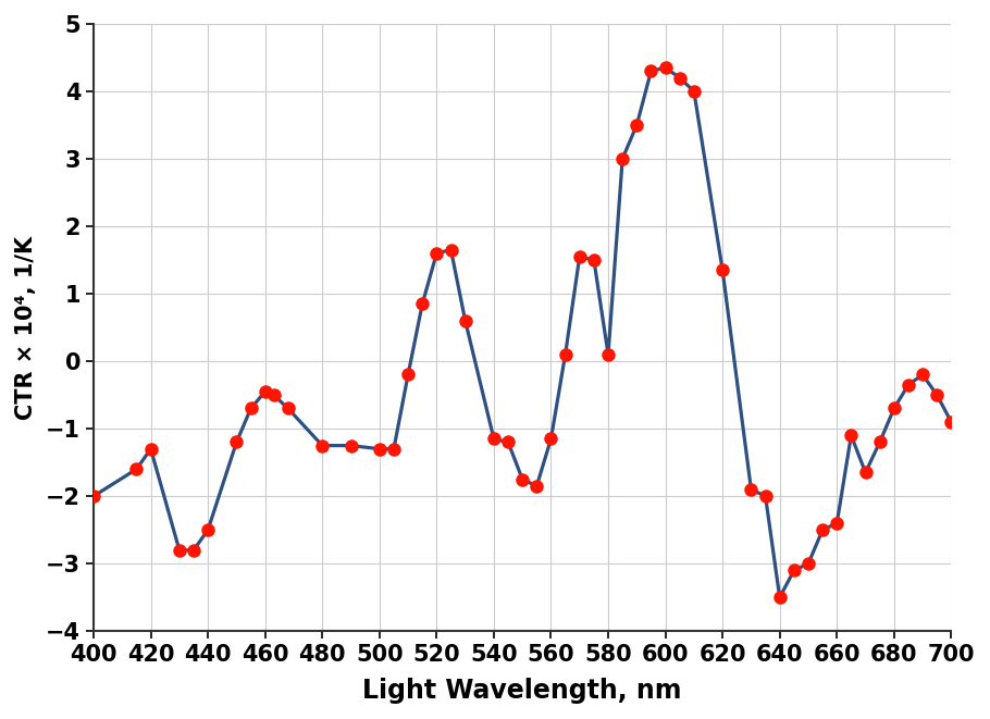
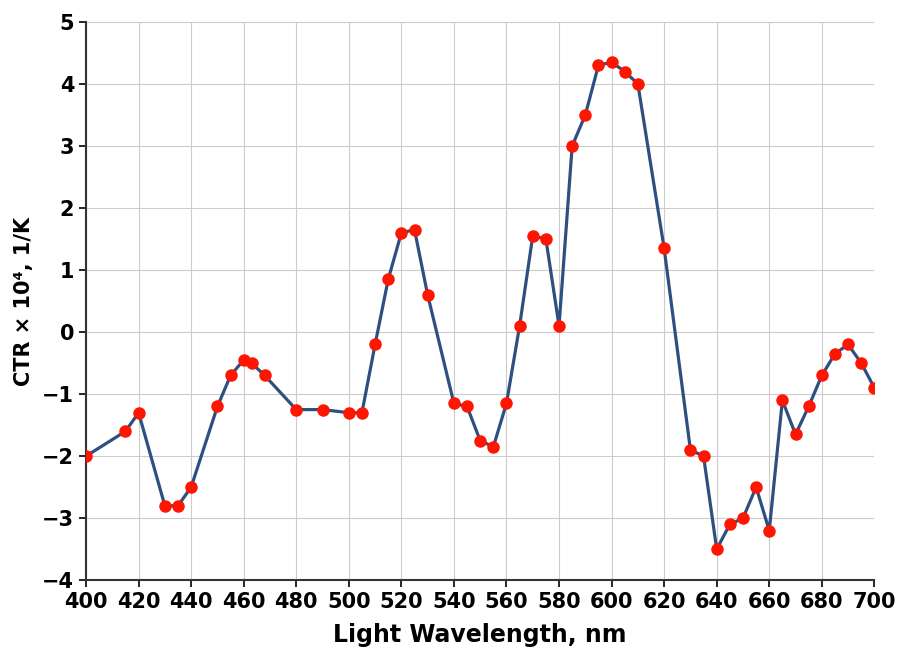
660: -2.40 -> -3.20
